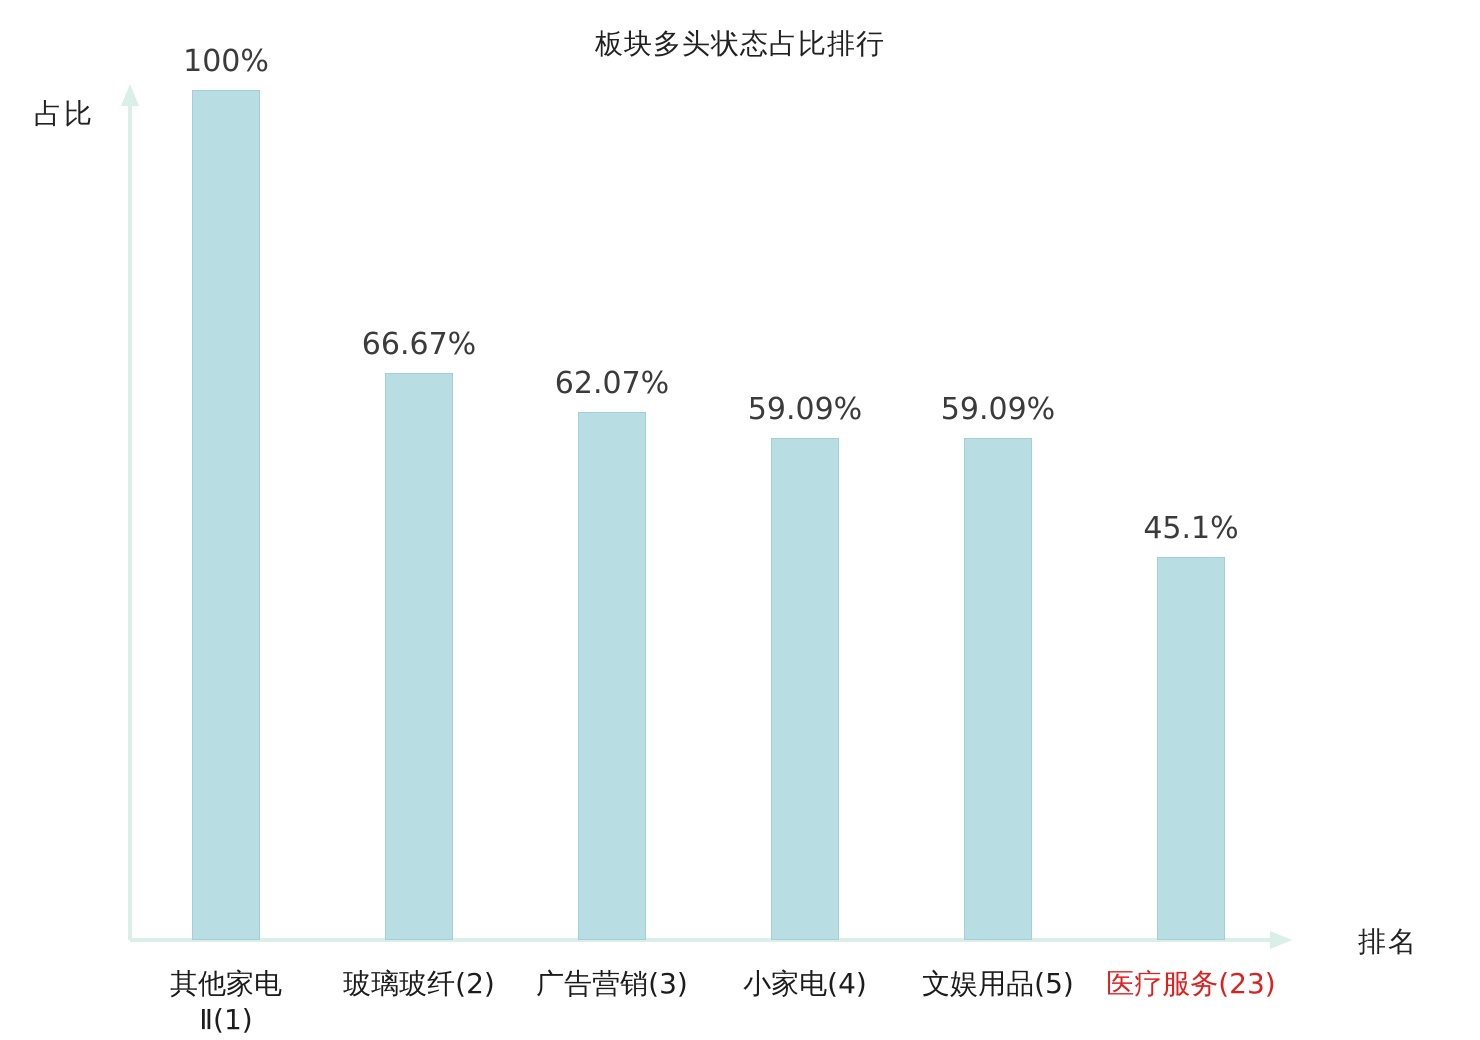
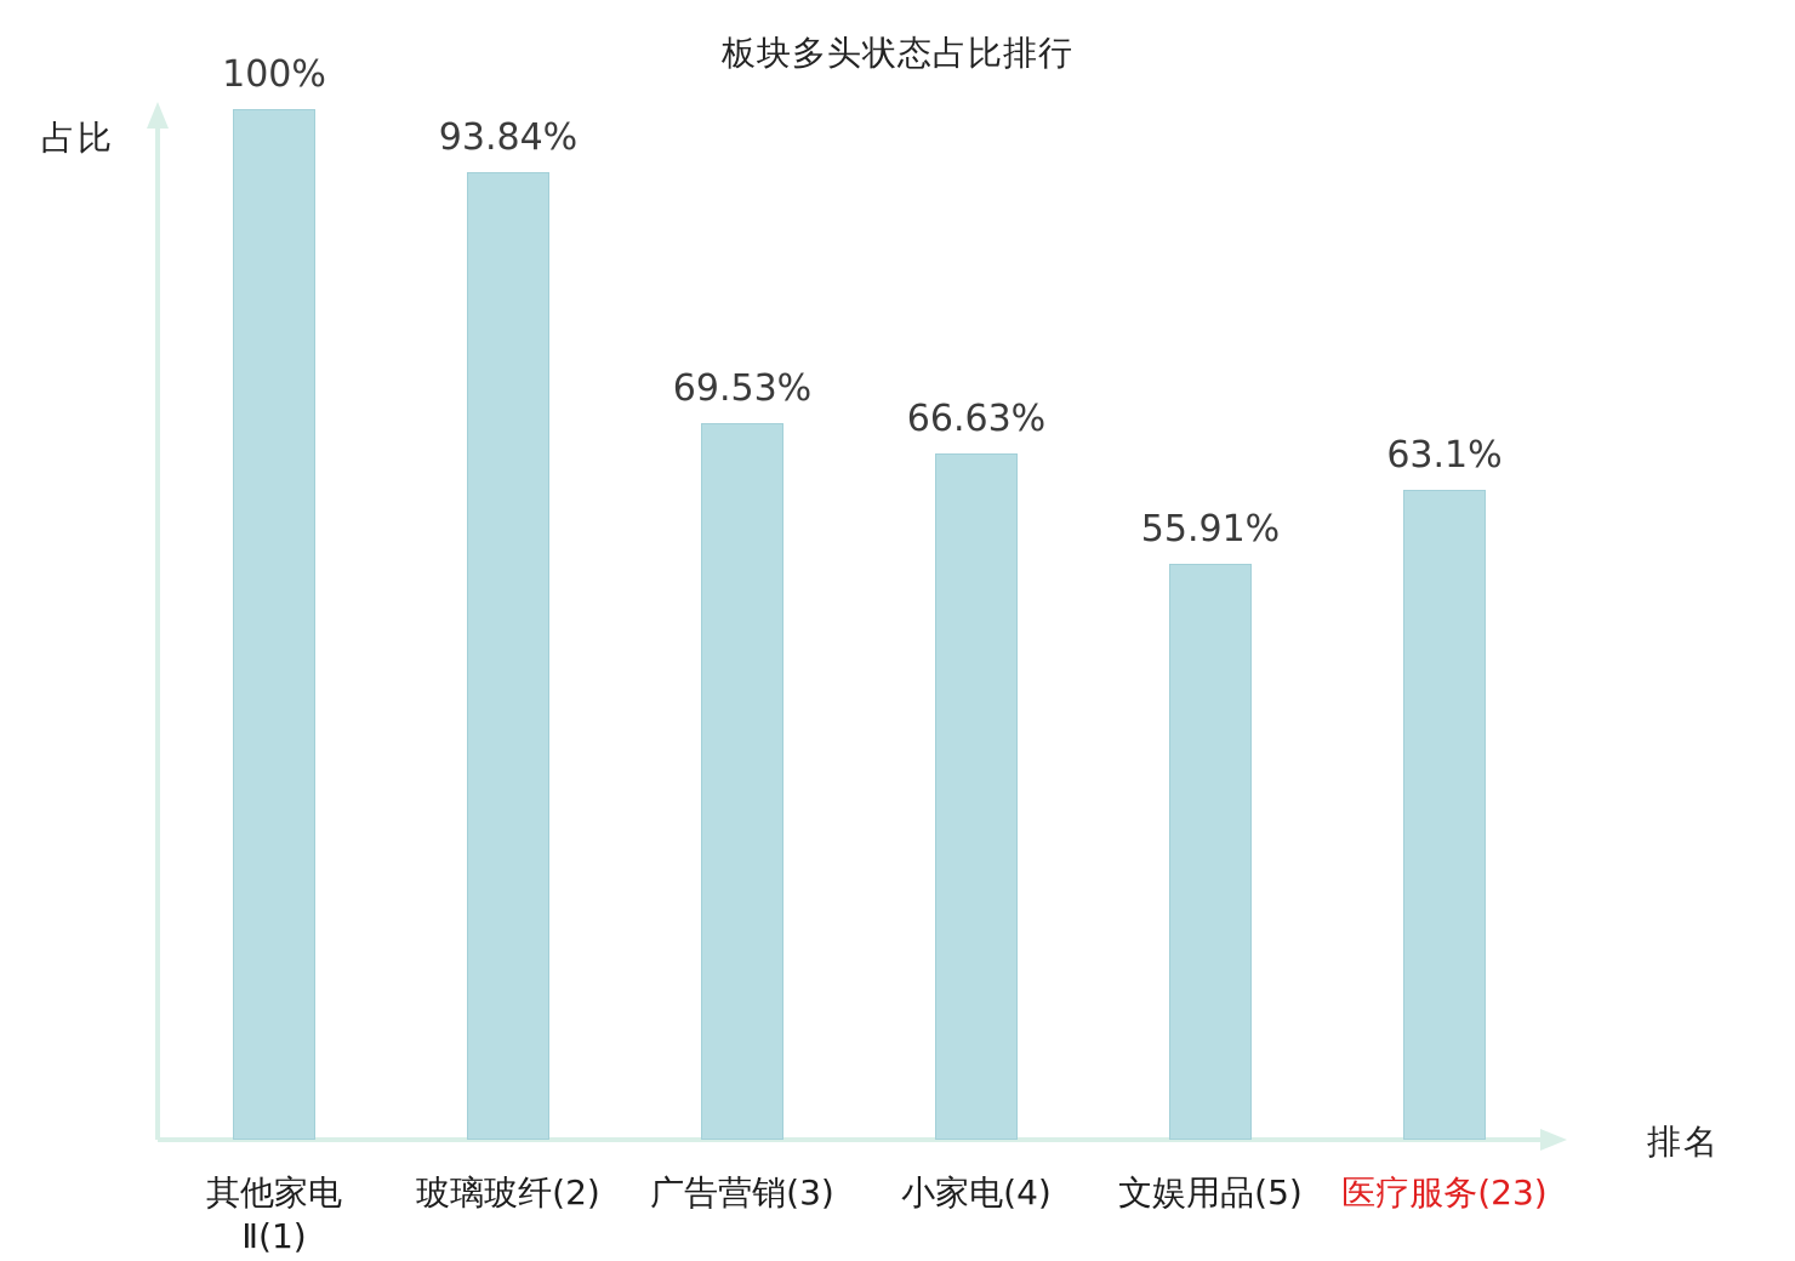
玻璃玻纤(2): 66.67% -> 93.84%
广告营销(3): 62.07% -> 69.53%
小家电(4): 59.09% -> 66.63%
文娱用品(5): 59.09% -> 55.91%
医疗服务(23): 45.1% -> 63.1%
